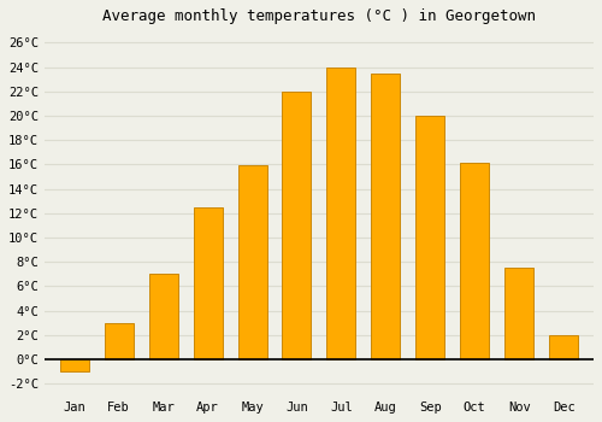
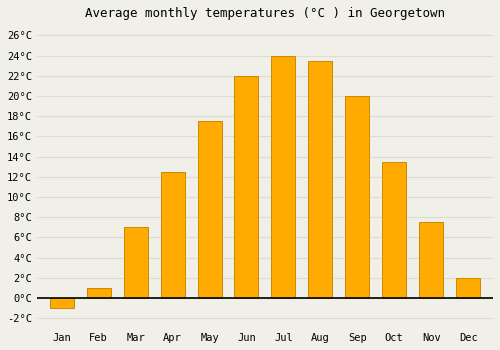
Feb: 3.0°C -> 1.0°C
May: 15.9°C -> 17.5°C
Oct: 16.1°C -> 13.5°C
